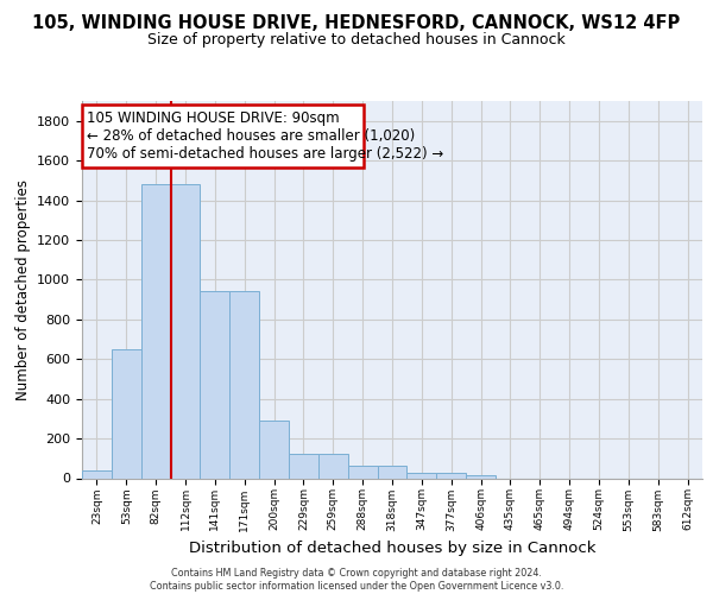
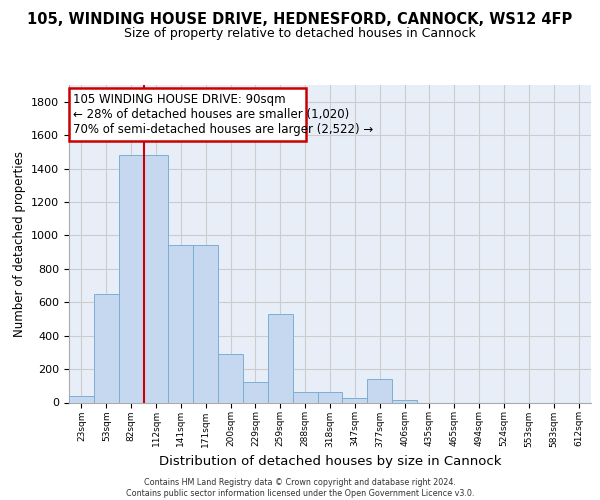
259sqm: 120 -> 530
377sqm: 20 -> 140
